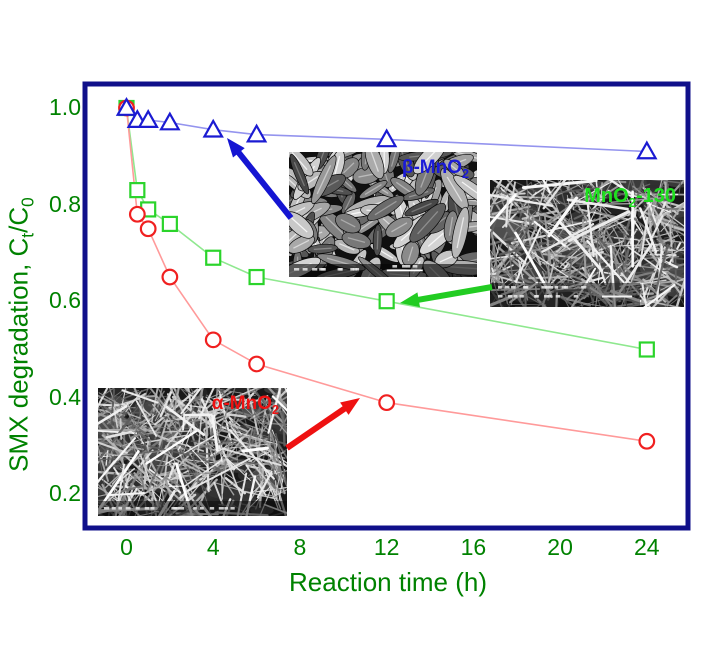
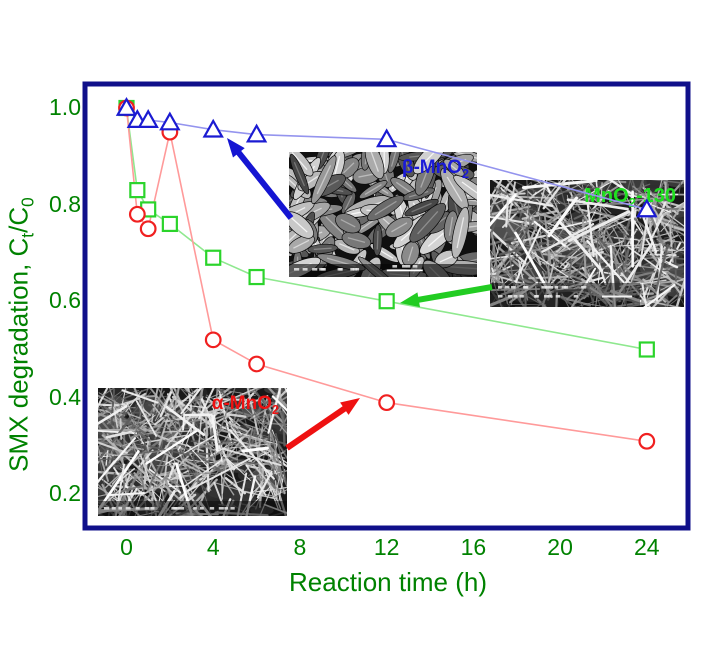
α-MnO2/2: 0.65 -> 0.95
β-MnO2/24: 0.91 -> 0.79
